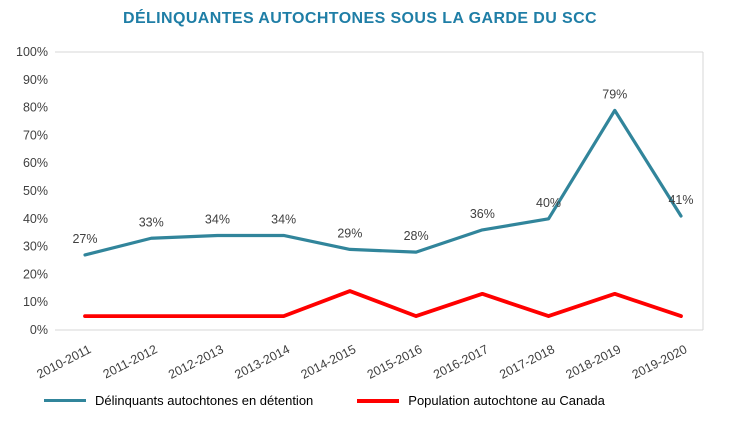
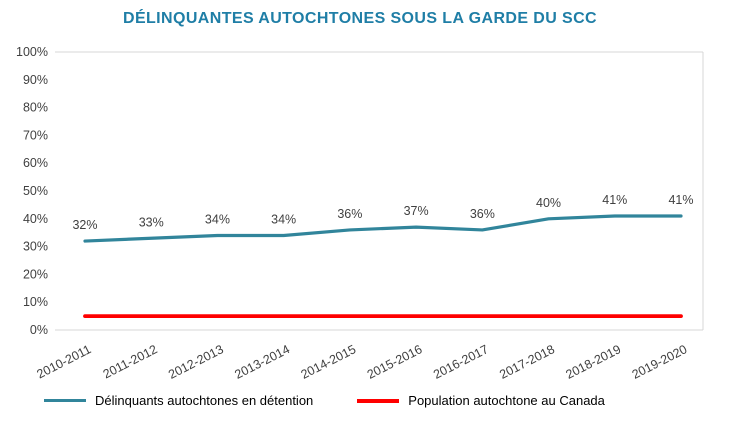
Délinquants autochtones en détention/2010-2011: 27% -> 32%
Délinquants autochtones en détention/2014-2015: 29% -> 36%
Population autochtone au Canada/2014-2015: 14% -> 5%
Délinquants autochtones en détention/2015-2016: 28% -> 37%
Population autochtone au Canada/2016-2017: 13% -> 5%
Délinquants autochtones en détention/2018-2019: 79% -> 41%
Population autochtone au Canada/2018-2019: 13% -> 5%
